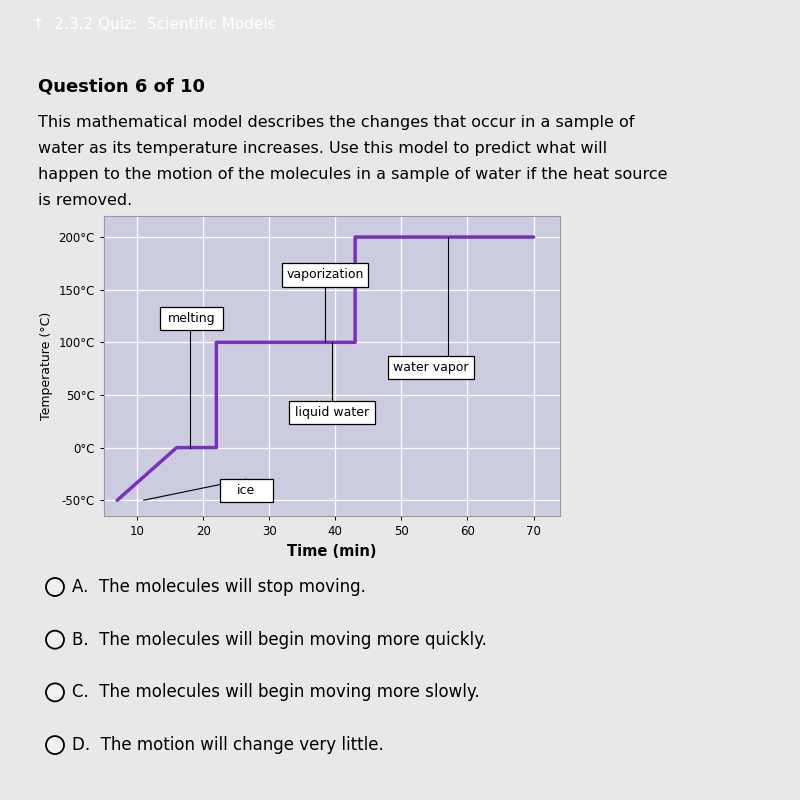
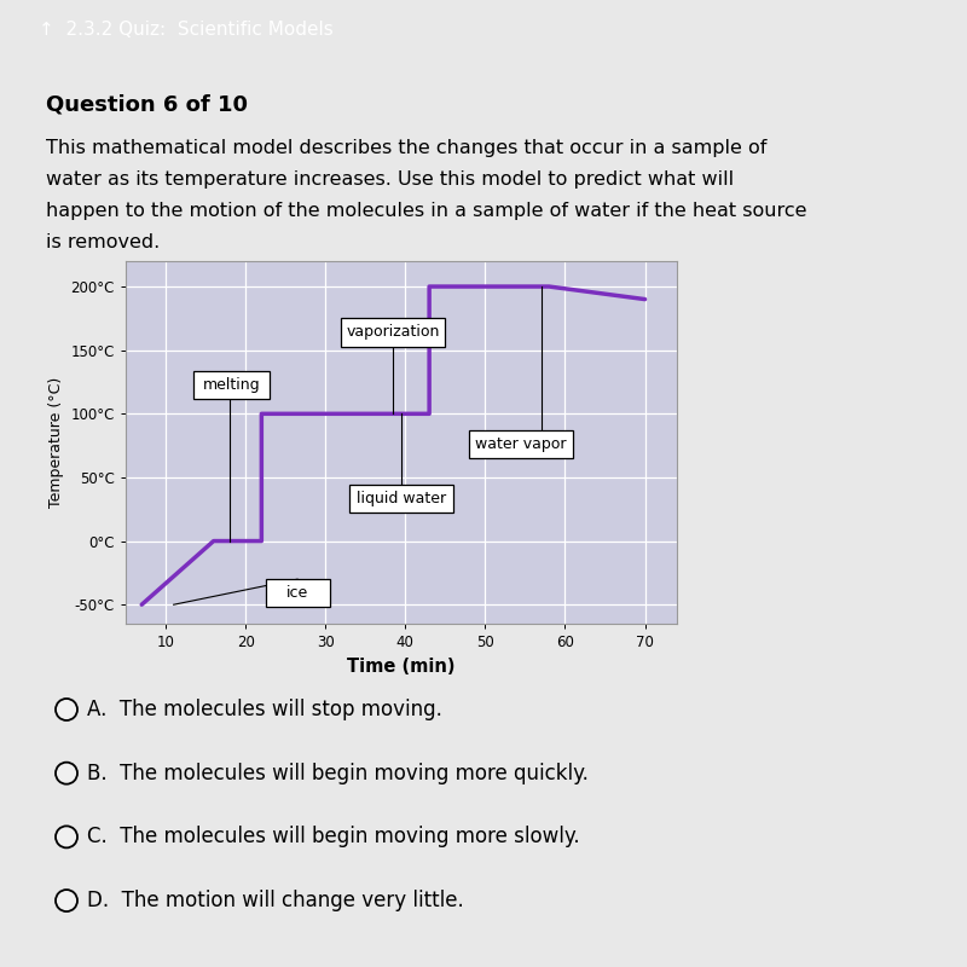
70: 200°C -> 190°C
